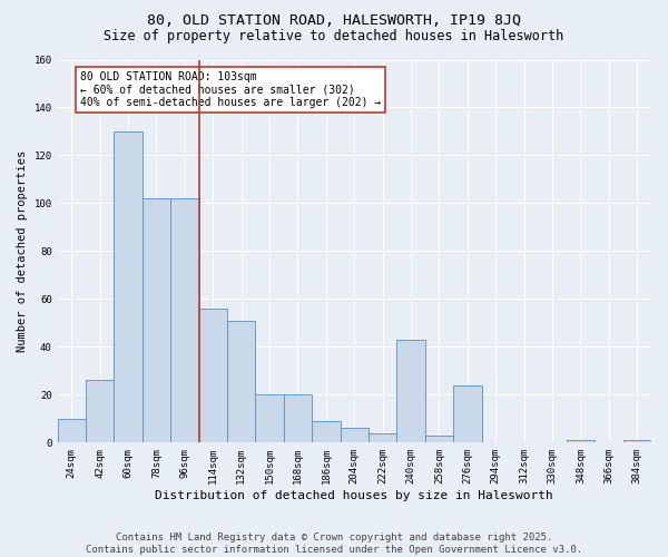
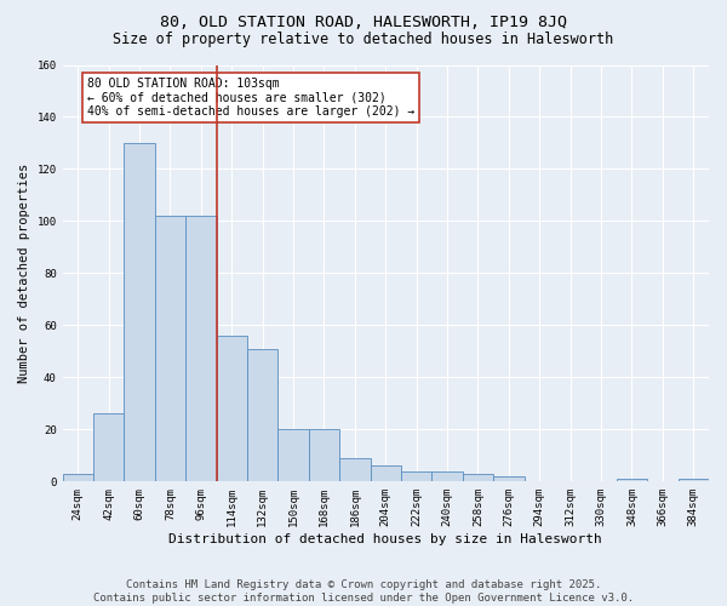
24sqm: 10 -> 3
240sqm: 43 -> 4
276sqm: 24 -> 2
